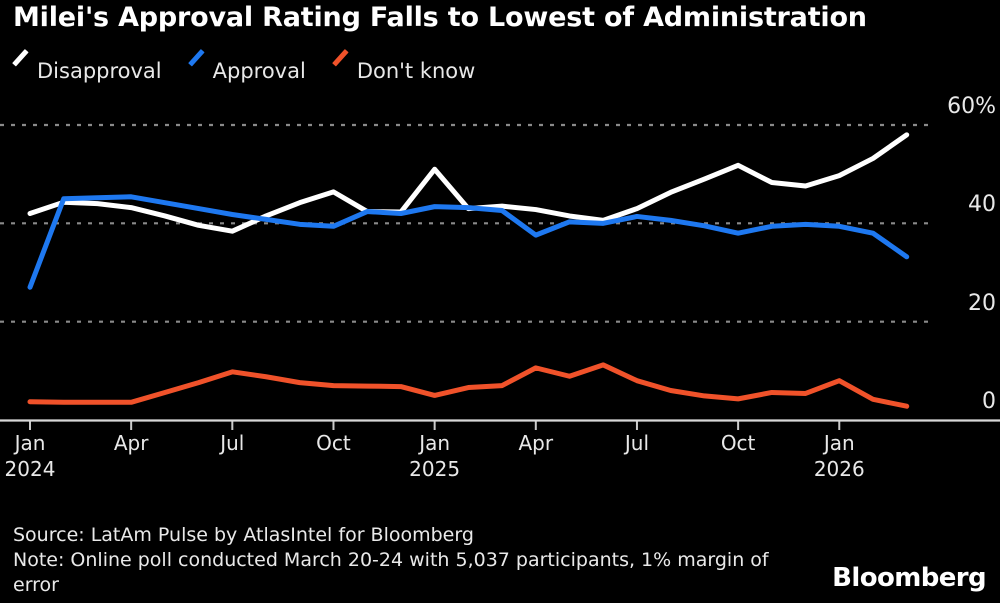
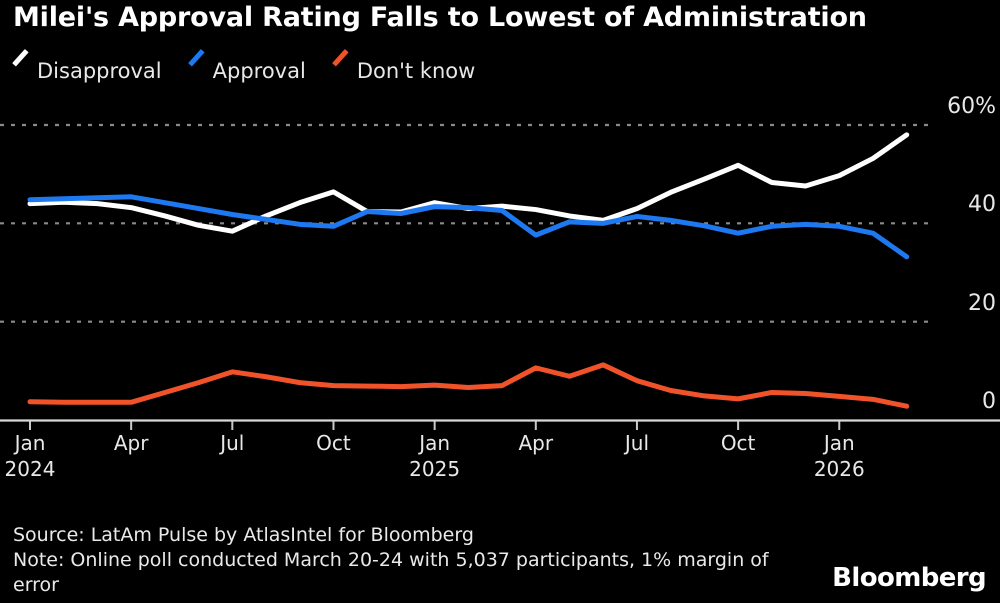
Disapproval/Jan 2024: 42% -> 44%
Approval/Jan 2024: 27% -> 45%
Disapproval/Jan 2025: 51% -> 44%
Don't know/Jan 2025: 5% -> 7%
Don't know/Jan 2026: 8% -> 5%
